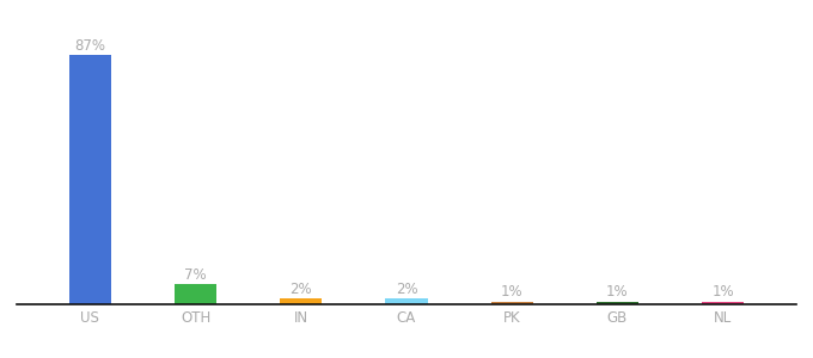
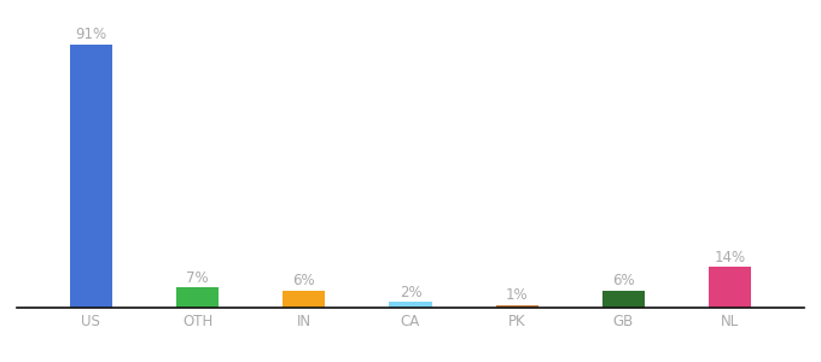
US: 87% -> 91%
IN: 2% -> 6%
GB: 1% -> 6%
NL: 1% -> 14%
